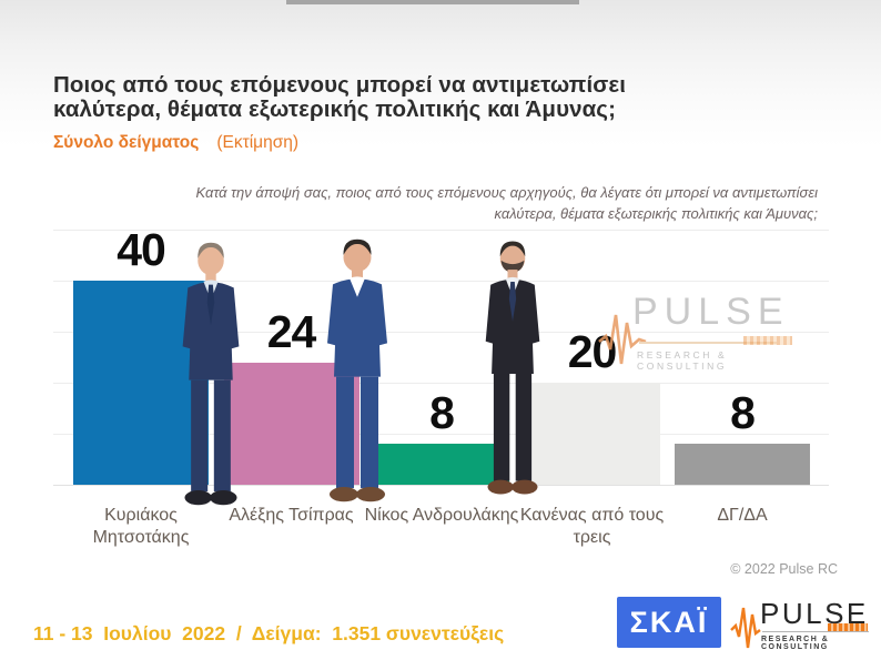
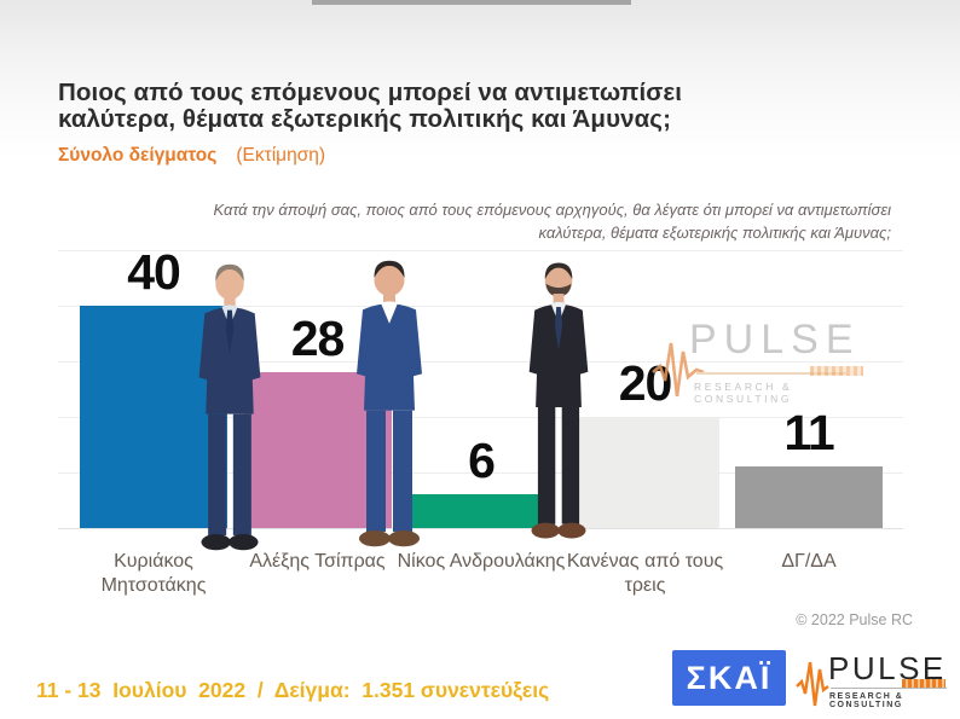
Αλέξης Τσίπρας: 24 -> 28
Νίκος Ανδρουλάκης: 8 -> 6
ΔΓ/ΔΑ: 8 -> 11
